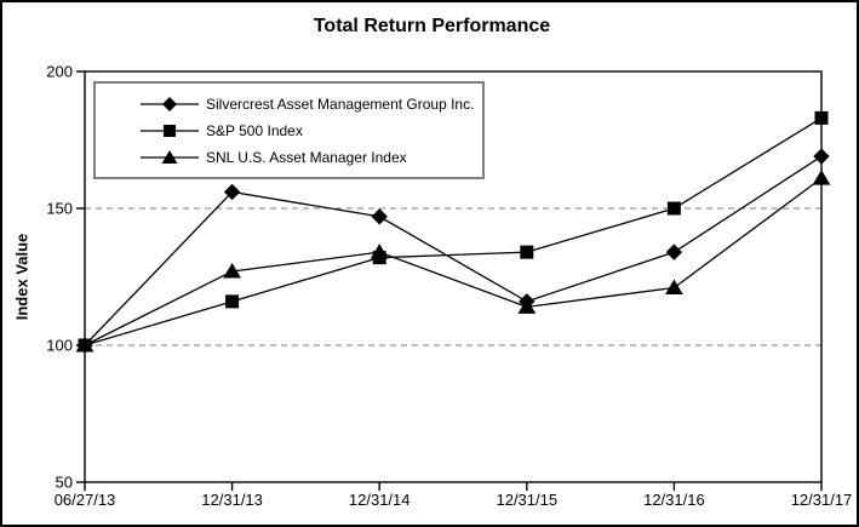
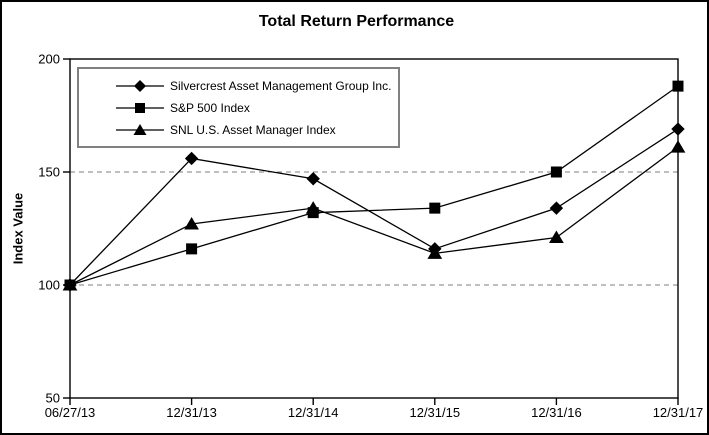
S&P 500 Index/12/31/17: 183 -> 188
